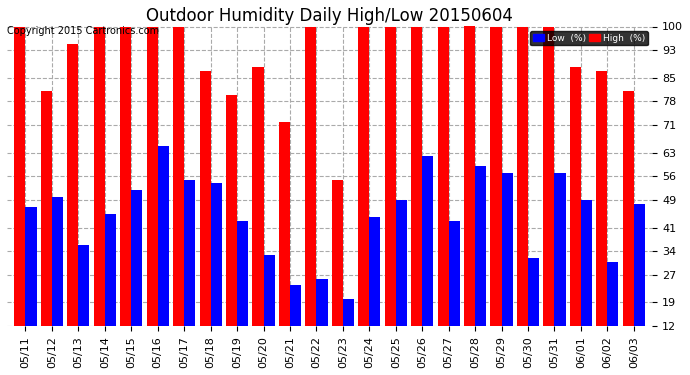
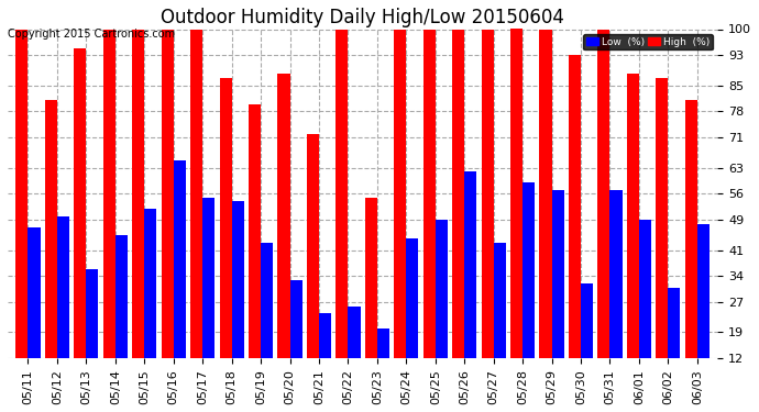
High (%)/05/30: 100 -> 93
